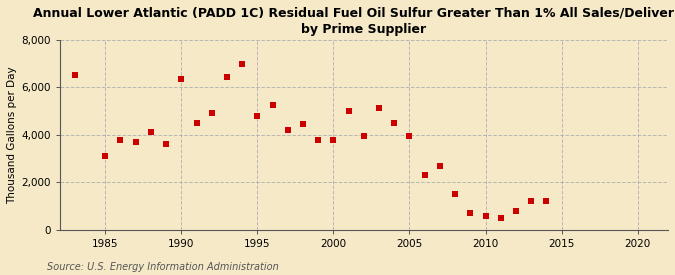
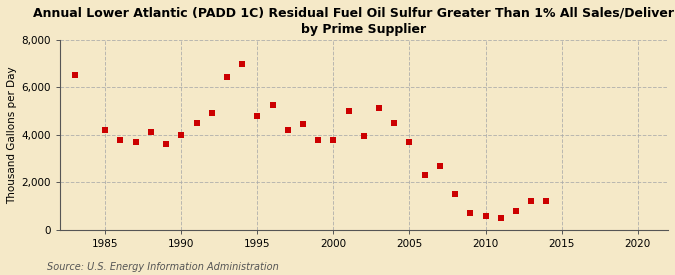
1985: 3,100 -> 4,200
1990: 6,350 -> 4,000
2005: 3,950 -> 3,700
